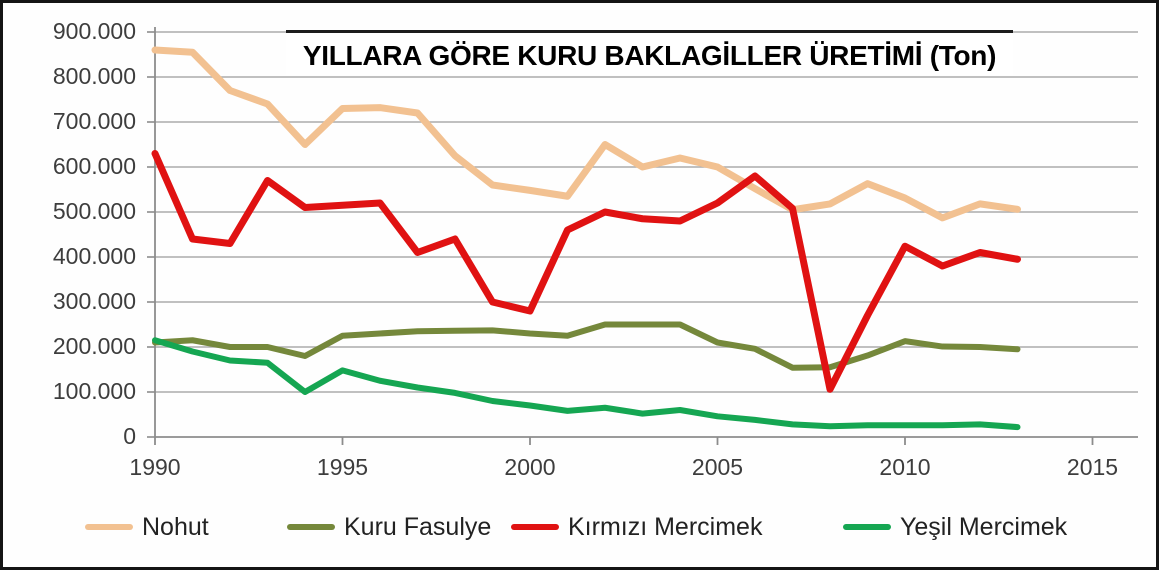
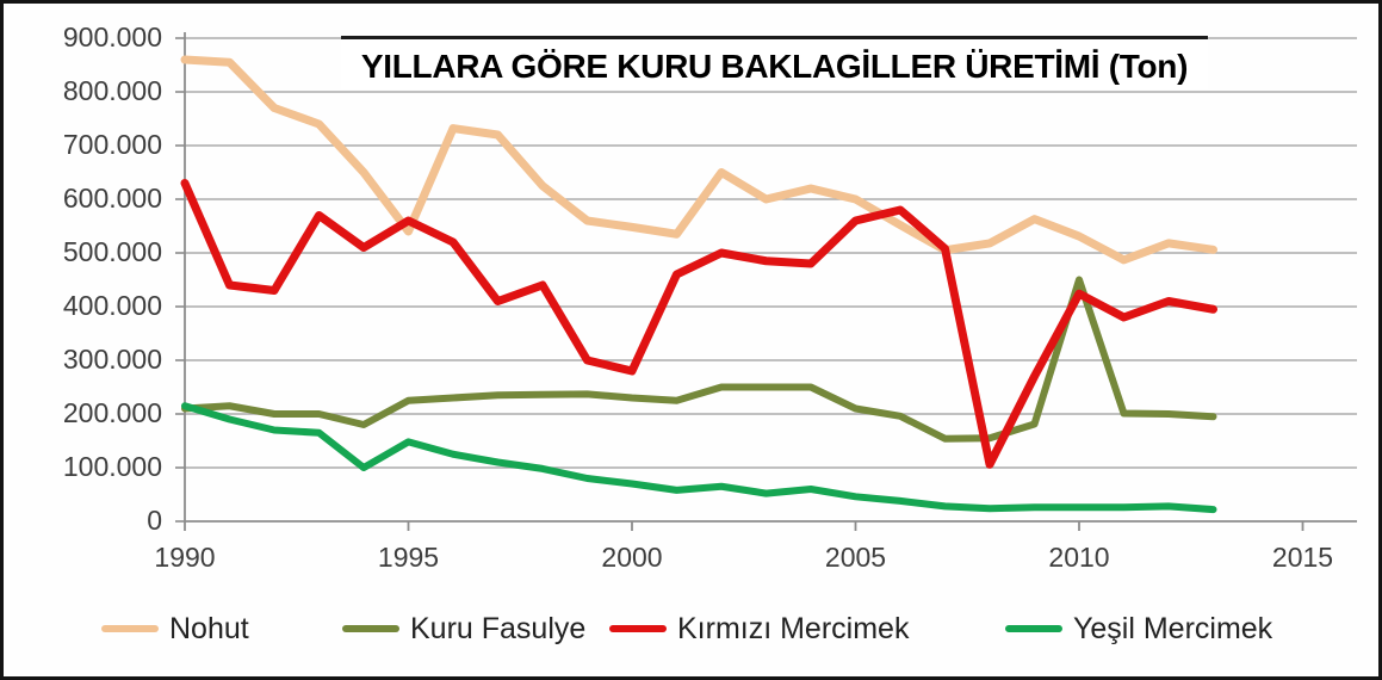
Nohut/1995: 730000 -> 540000
Kırmızı Mercimek/1995: 520000 -> 560000
Kırmızı Mercimek/2005: 520000 -> 560000
Kuru Fasulye/2010: 210000 -> 450000
